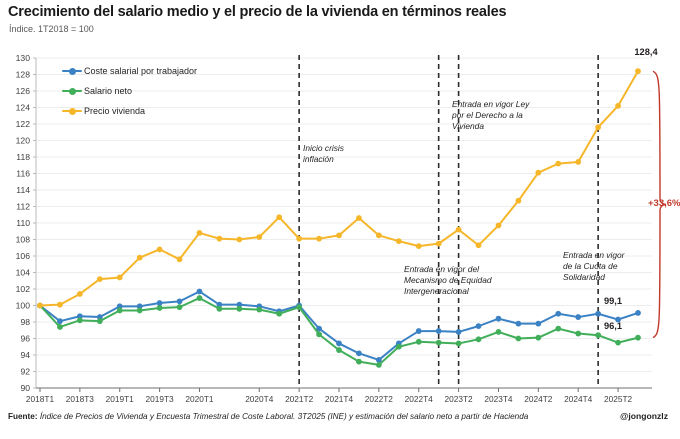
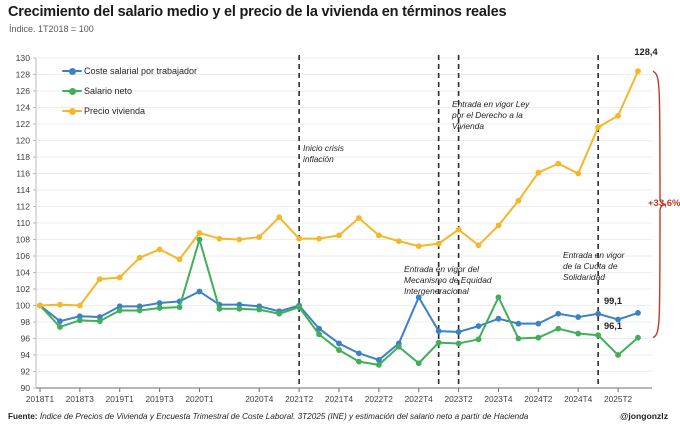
Precio vivienda/2018T3: 101 -> 100
Salario neto/2020T1: 101 -> 108
Coste salarial por trabajador/2022T4: 97 -> 101
Salario neto/2022T4: 96 -> 93
Salario neto/2023T4: 97 -> 101
Precio vivienda/2024T4: 117 -> 116
Salario neto/2025T2: 96 -> 94
Precio vivienda/2025T2: 124 -> 123
